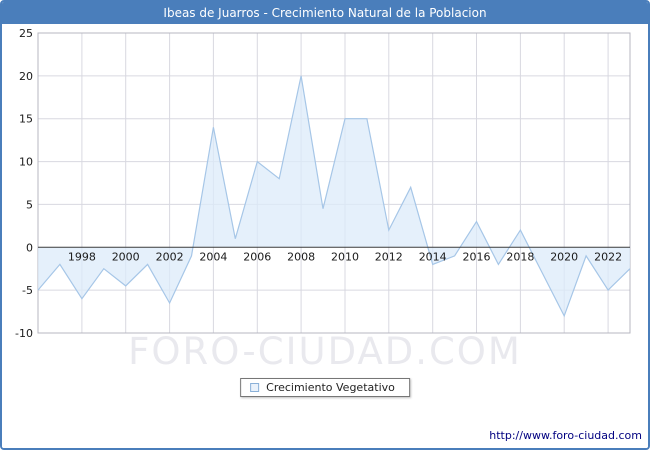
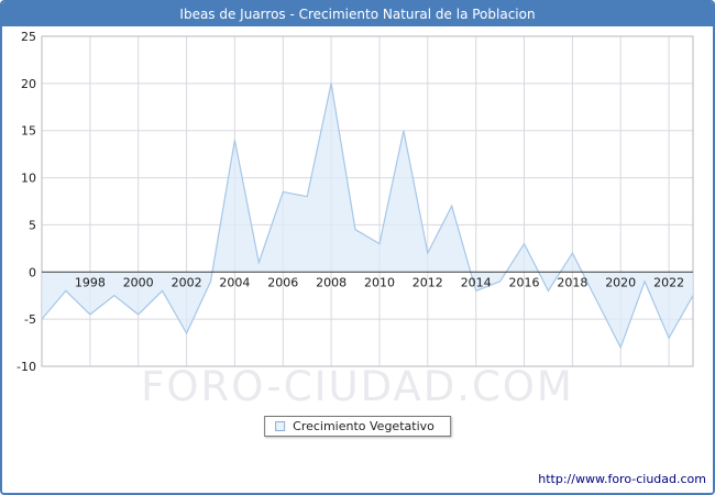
1998: -6 -> -4
2006: 10 -> 8
2010: 15 -> 3
2022: -5 -> -7
